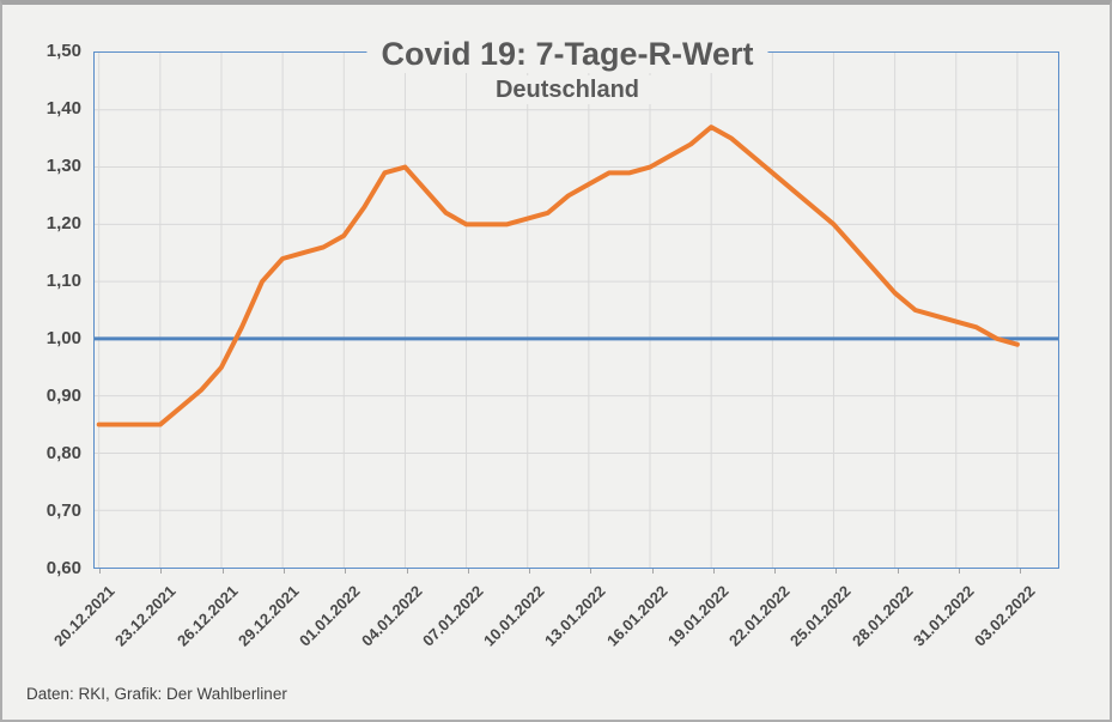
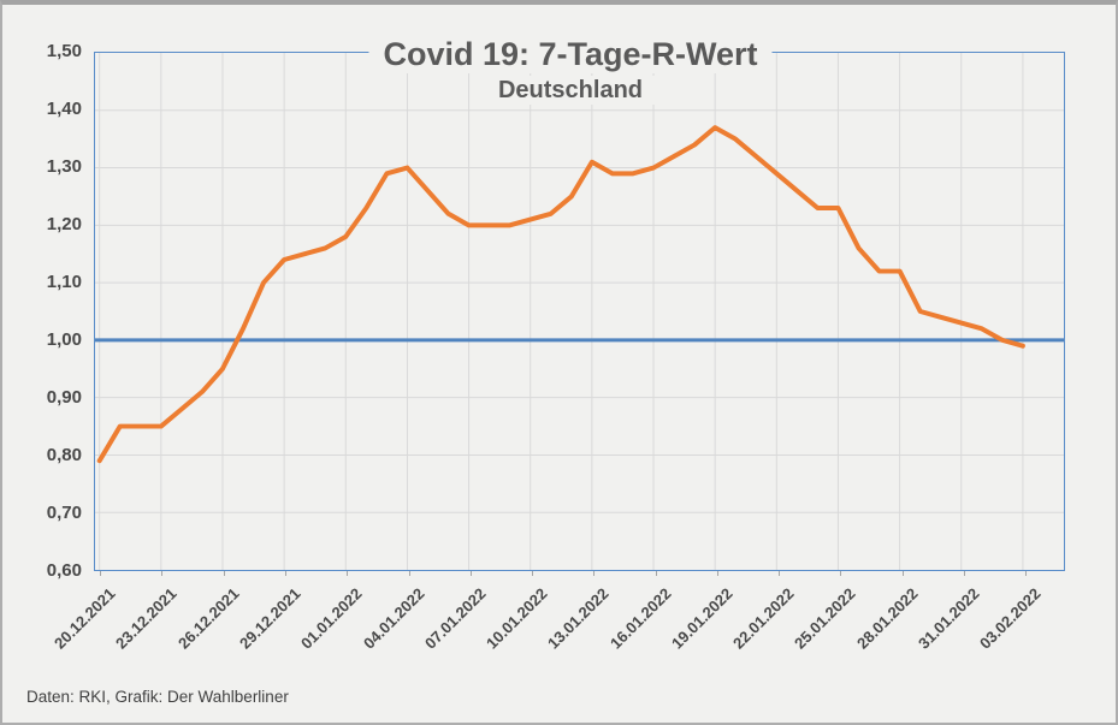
20.12.2021: 0,85 -> 0,79
13.01.2022: 1,27 -> 1,31
25.01.2022: 1,20 -> 1,23
28.01.2022: 1,08 -> 1,12
